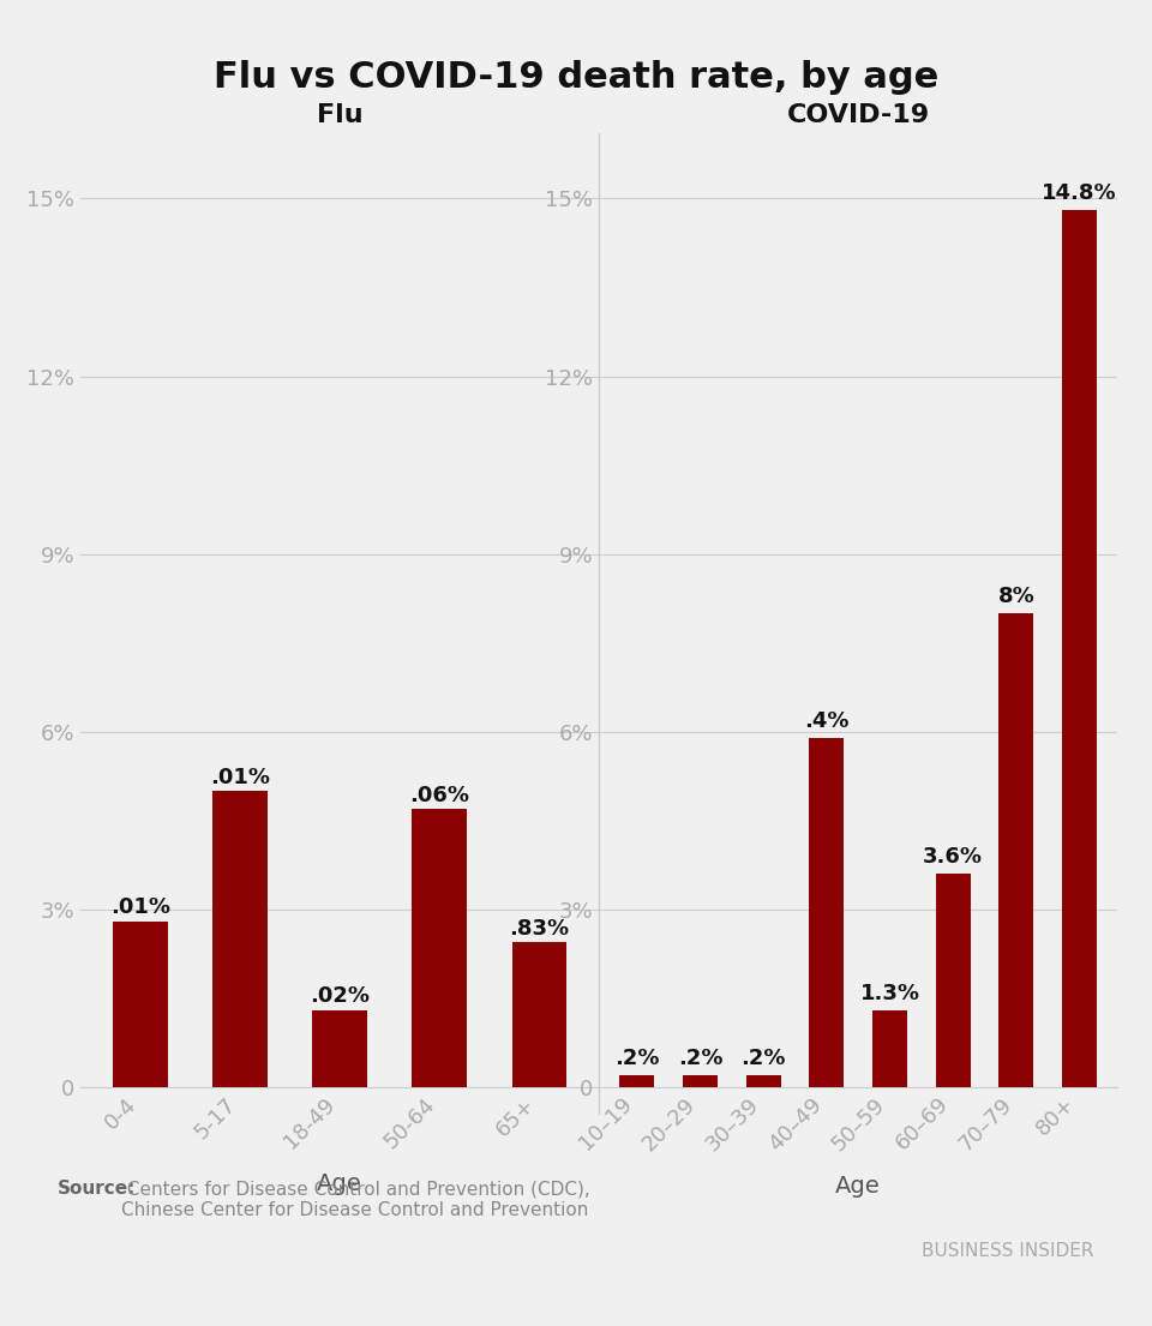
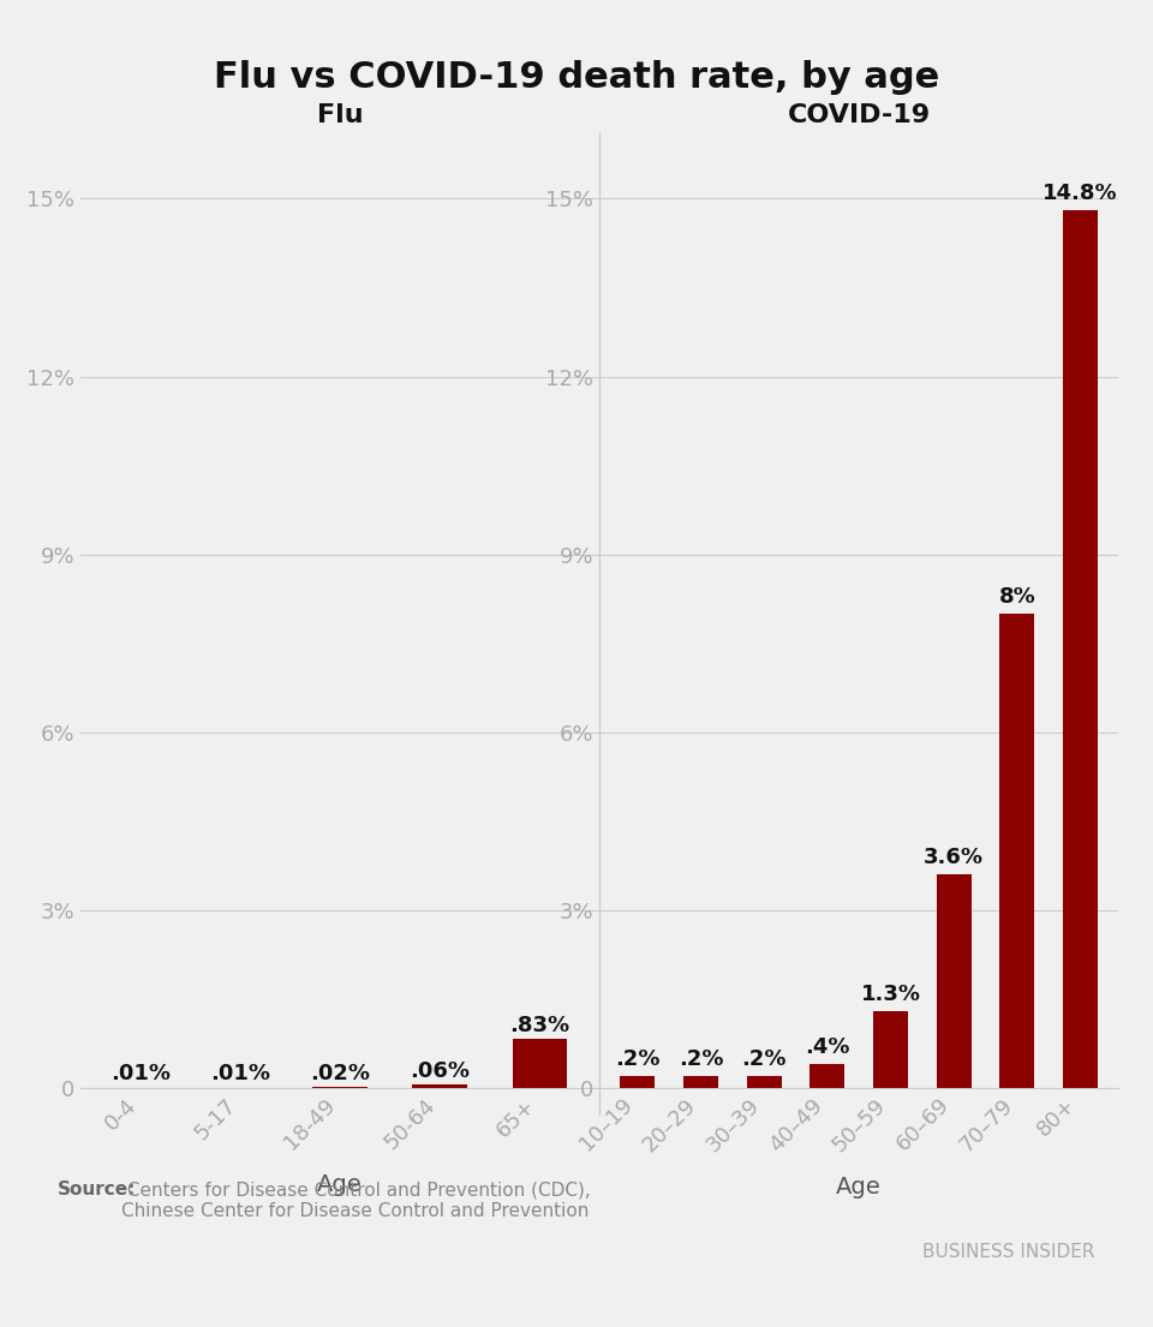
Flu/0-4: 2.80% -> 0.01%
Flu/5-17: 5.00% -> 0.01%
Flu/18-49: 1.30% -> 0.02%
Flu/50-64: 4.70% -> 0.06%
Flu/65+: 2.45% -> 0.83%
COVID-19/40–49: 5.9% -> 0.4%
